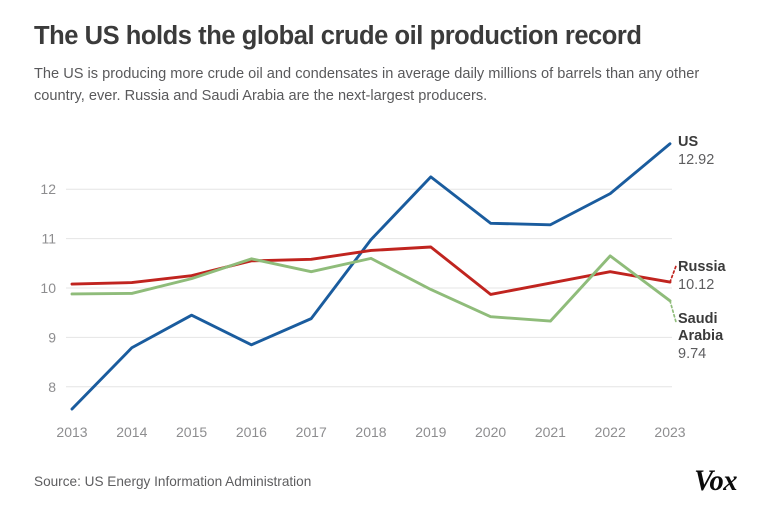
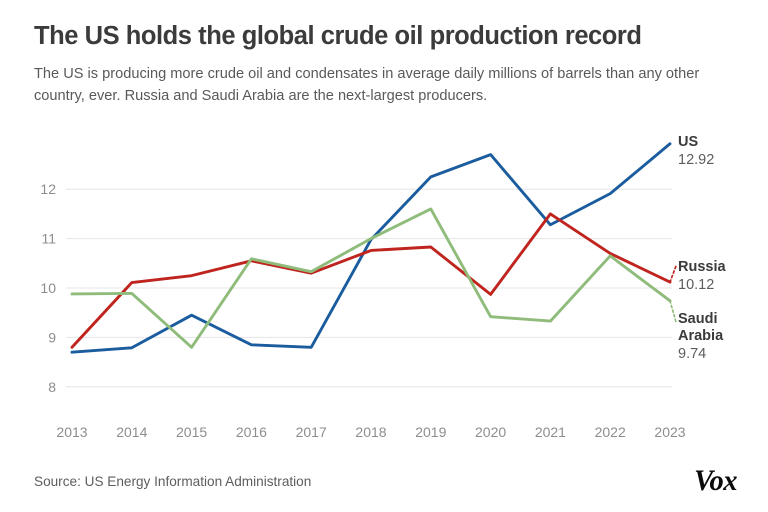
US/2013: 7.5 -> 8.7
Russia/2013: 10.1 -> 8.8
Saudi Arabia/2015: 10.2 -> 8.8
US/2017: 9.4 -> 8.8
Russia/2017: 10.6 -> 10.3
Saudi Arabia/2018: 10.6 -> 11.0
Saudi Arabia/2019: 10.0 -> 11.6
US/2020: 11.3 -> 12.7
Russia/2021: 10.1 -> 11.5
Russia/2022: 10.3 -> 10.7
